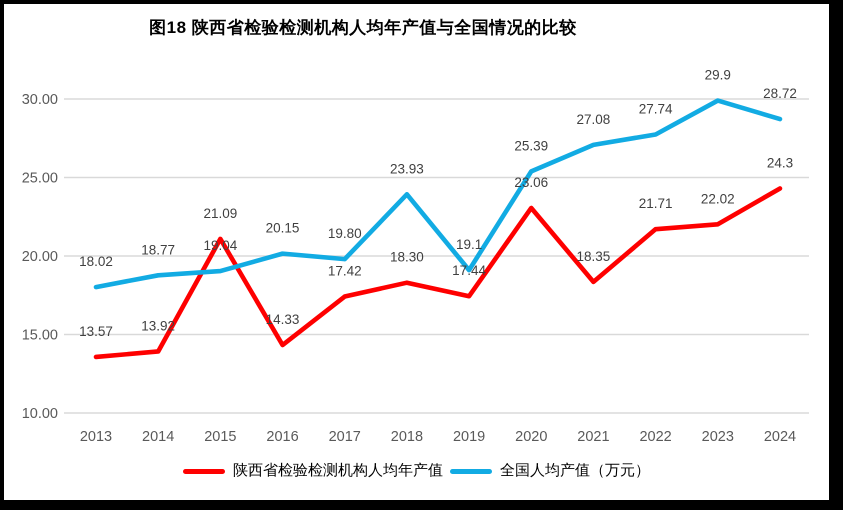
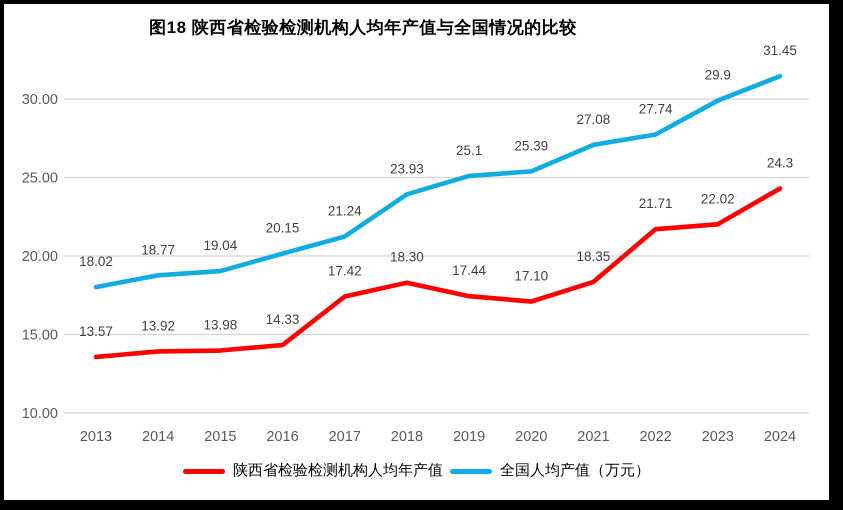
陕西省检验检测机构人均年产值/2015: 21.09 -> 13.98
全国人均产值（万元）/2017: 19.80 -> 21.24
全国人均产值（万元）/2019: 19.1 -> 25.1
陕西省检验检测机构人均年产值/2020: 23.06 -> 17.10
全国人均产值（万元）/2024: 28.72 -> 31.45
